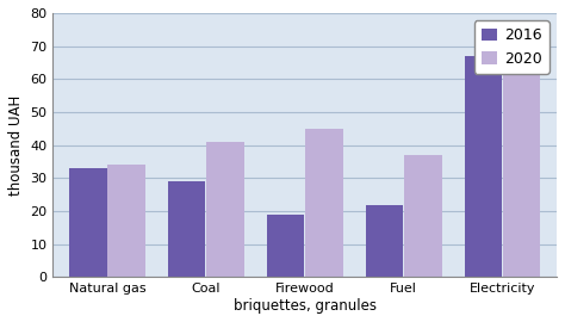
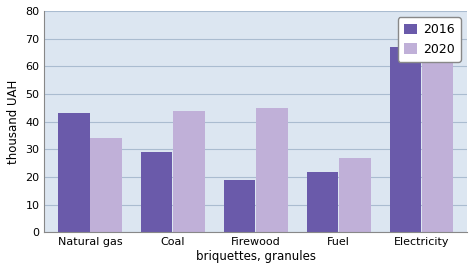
2016/Natural gas: 33 -> 43
2020/Coal: 41 -> 44
2020/Fuel: 37 -> 27
